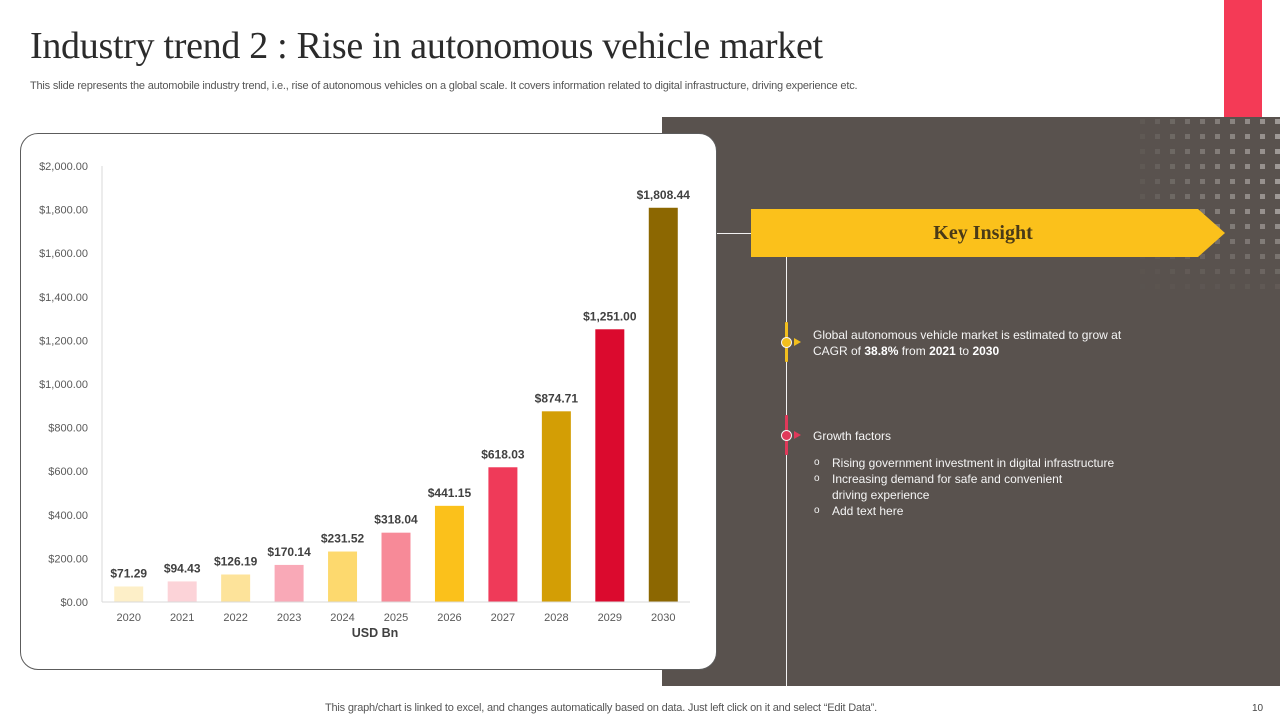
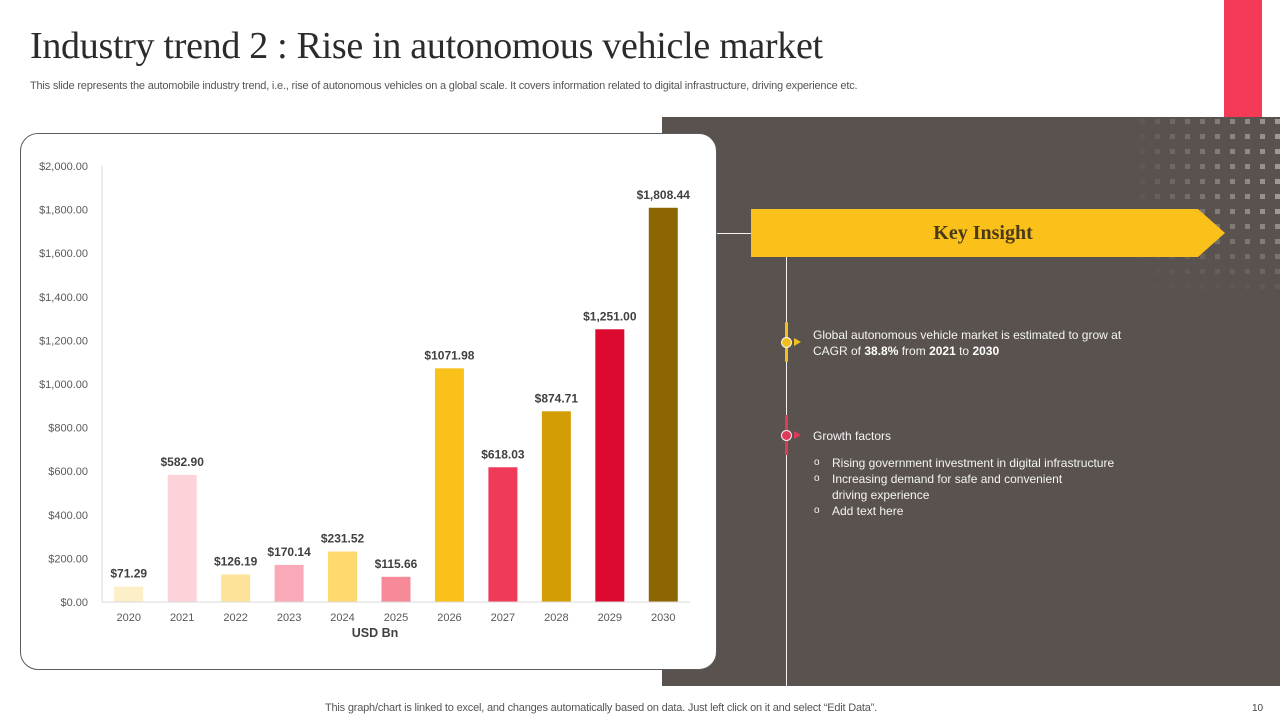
2021: $94.43 -> $582.90
2025: $318.04 -> $115.66
2026: $441.15 -> $1071.98
